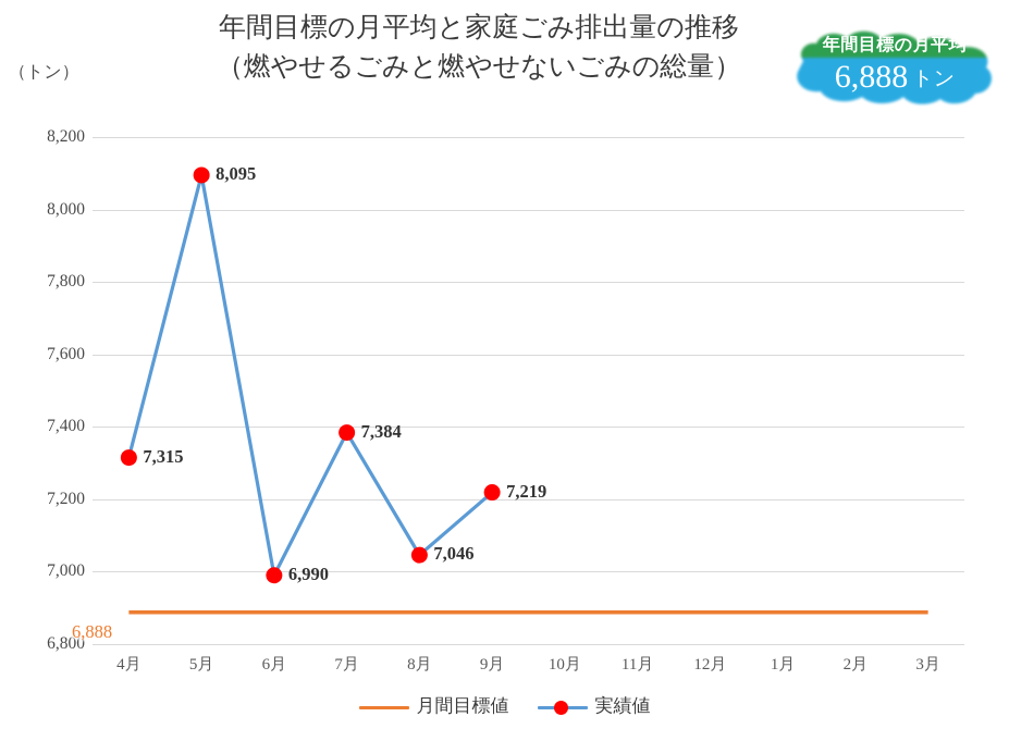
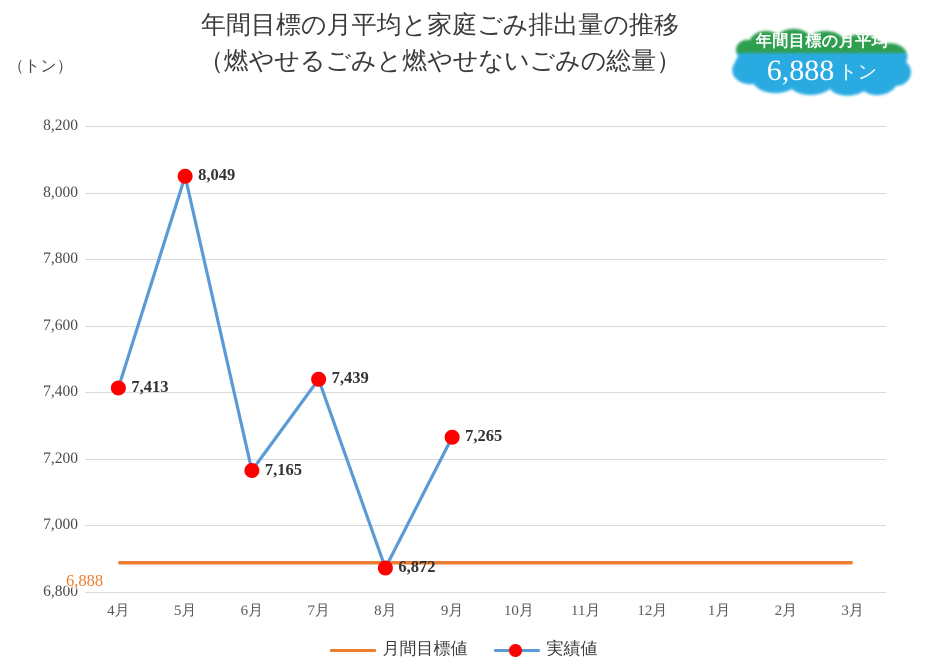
実績値/4月: 7,315 -> 7,413
実績値/5月: 8,095 -> 8,049
実績値/6月: 6,990 -> 7,165
実績値/7月: 7,384 -> 7,439
実績値/8月: 7,046 -> 6,872
実績値/9月: 7,219 -> 7,265
